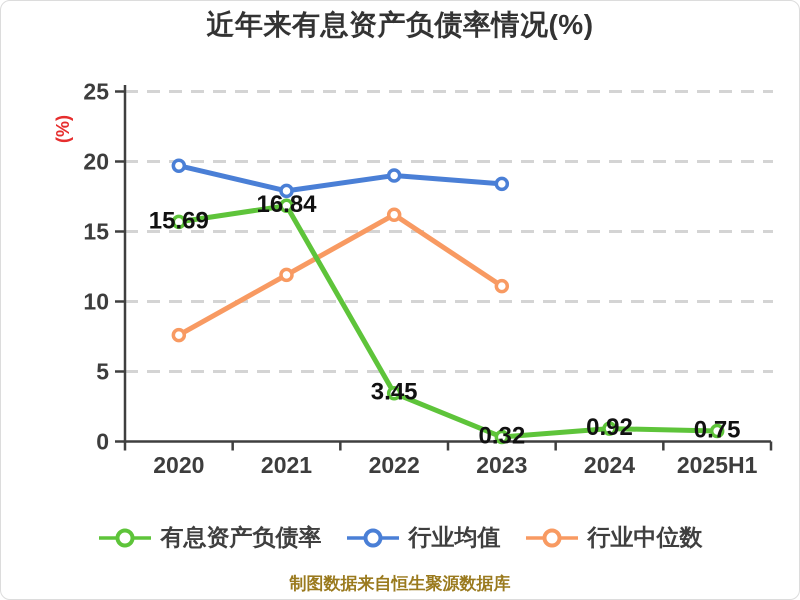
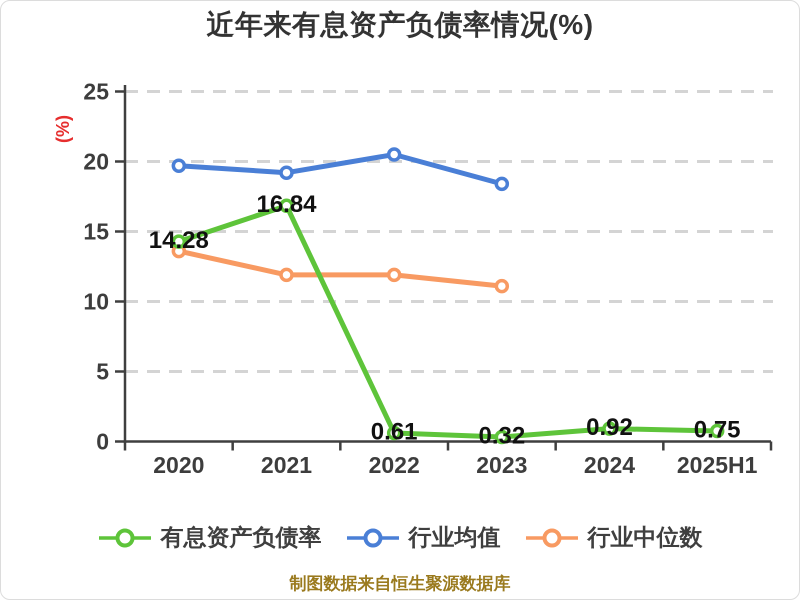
有息资产负债率/2020: 15.69 -> 14.28
行业中位数/2020: 7.6 -> 13.6
行业均值/2021: 17.9 -> 19.2
有息资产负债率/2022: 3.45 -> 0.61
行业均值/2022: 19.0 -> 20.5
行业中位数/2022: 16.2 -> 11.9
